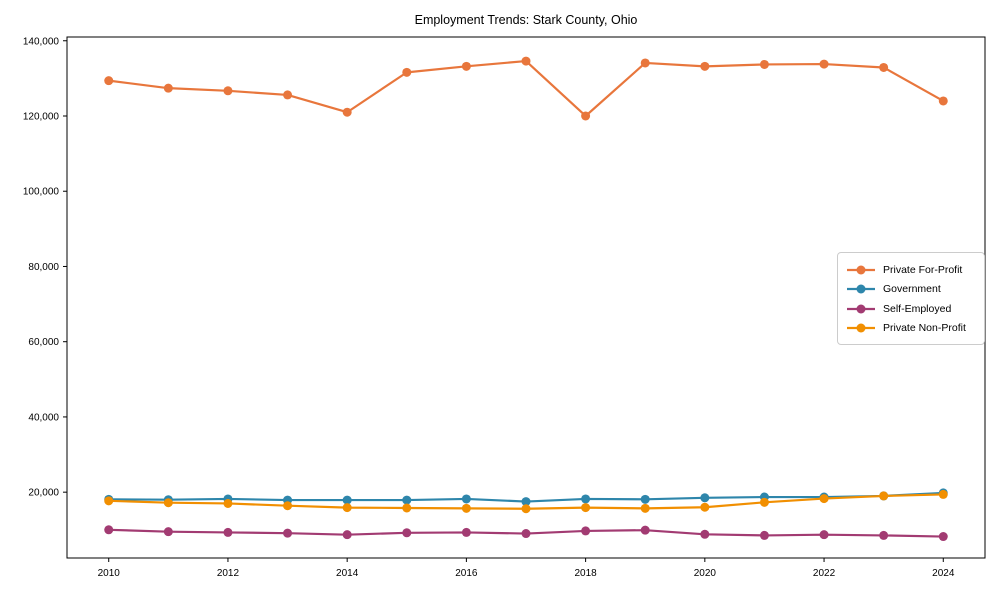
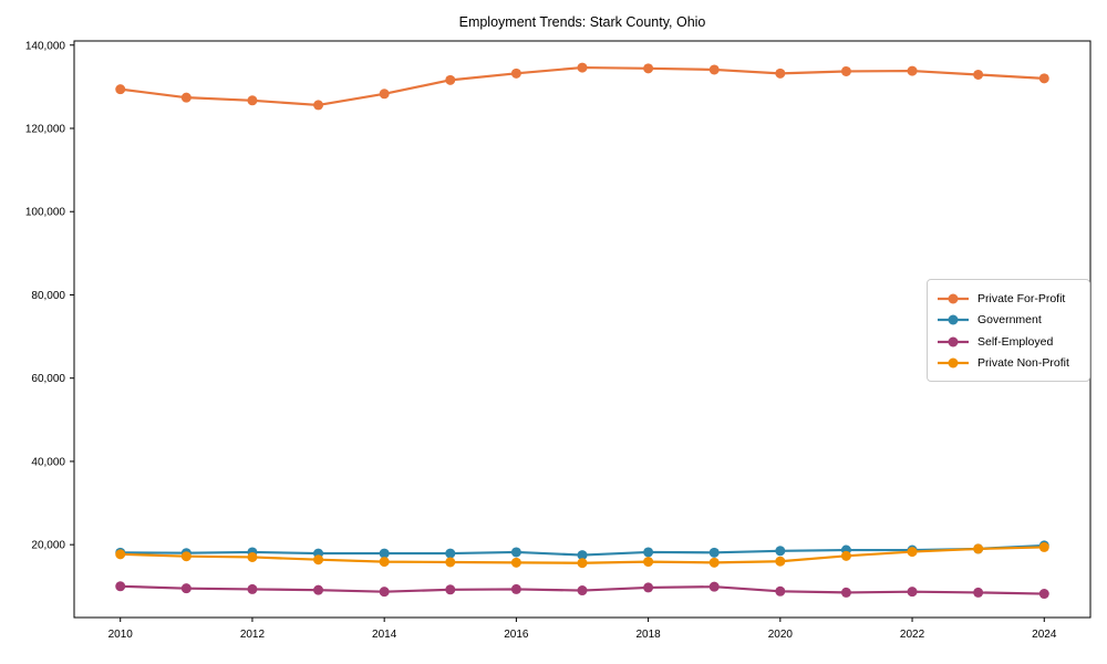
Private For-Profit/2014: 121000 -> 128000
Private For-Profit/2018: 120000 -> 134000
Private For-Profit/2024: 124000 -> 132000
